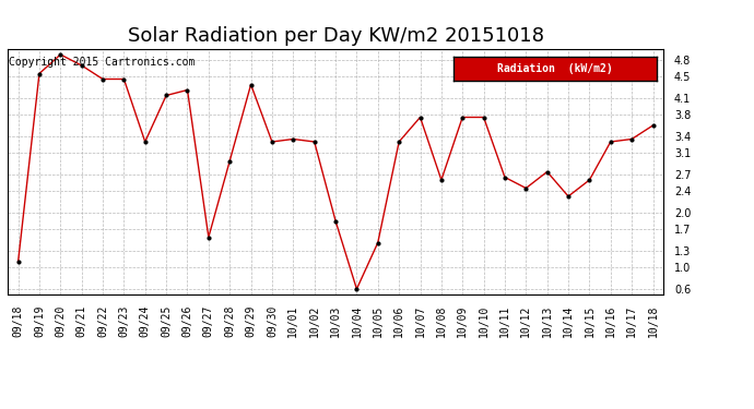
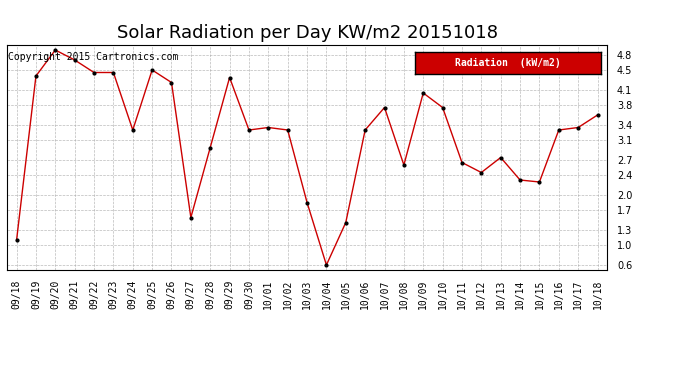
09/19: 4.55 -> 4.38
09/25: 4.15 -> 4.50
10/09: 3.75 -> 4.04
10/15: 2.60 -> 2.26
